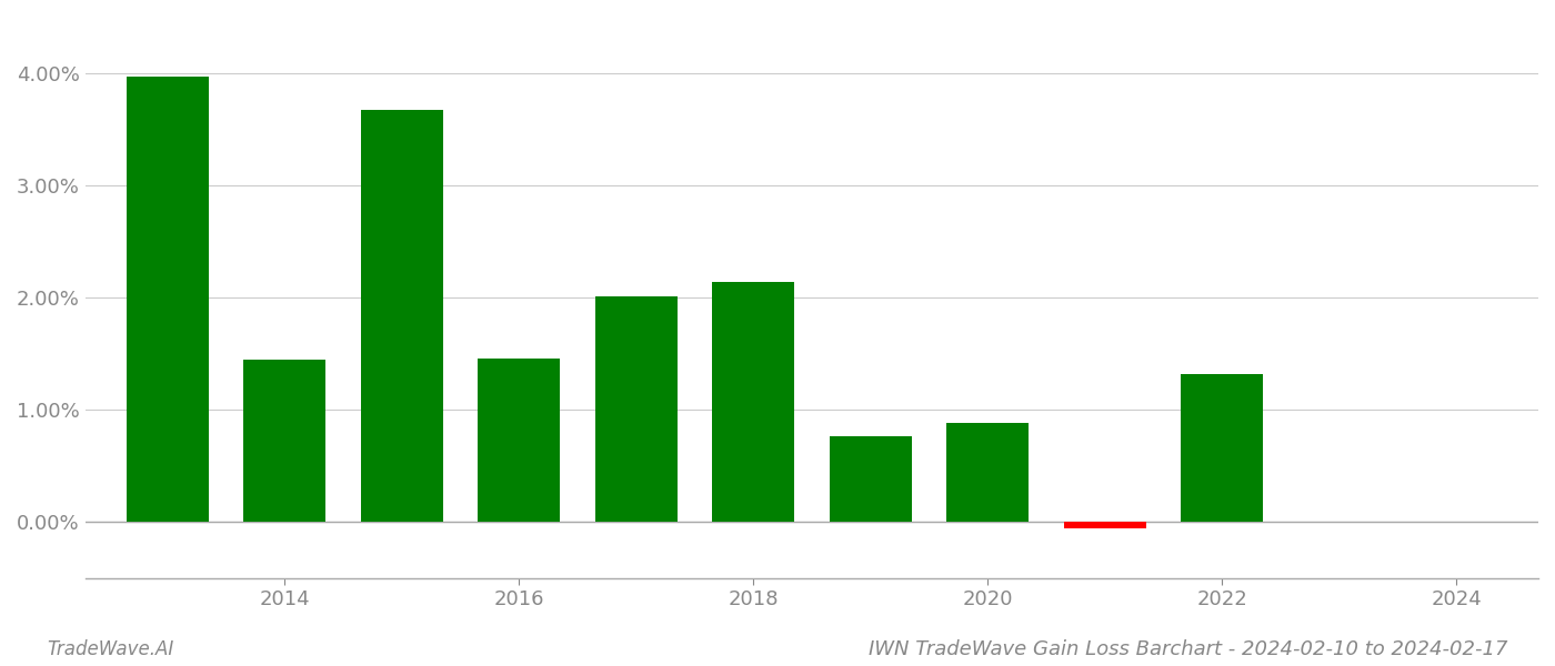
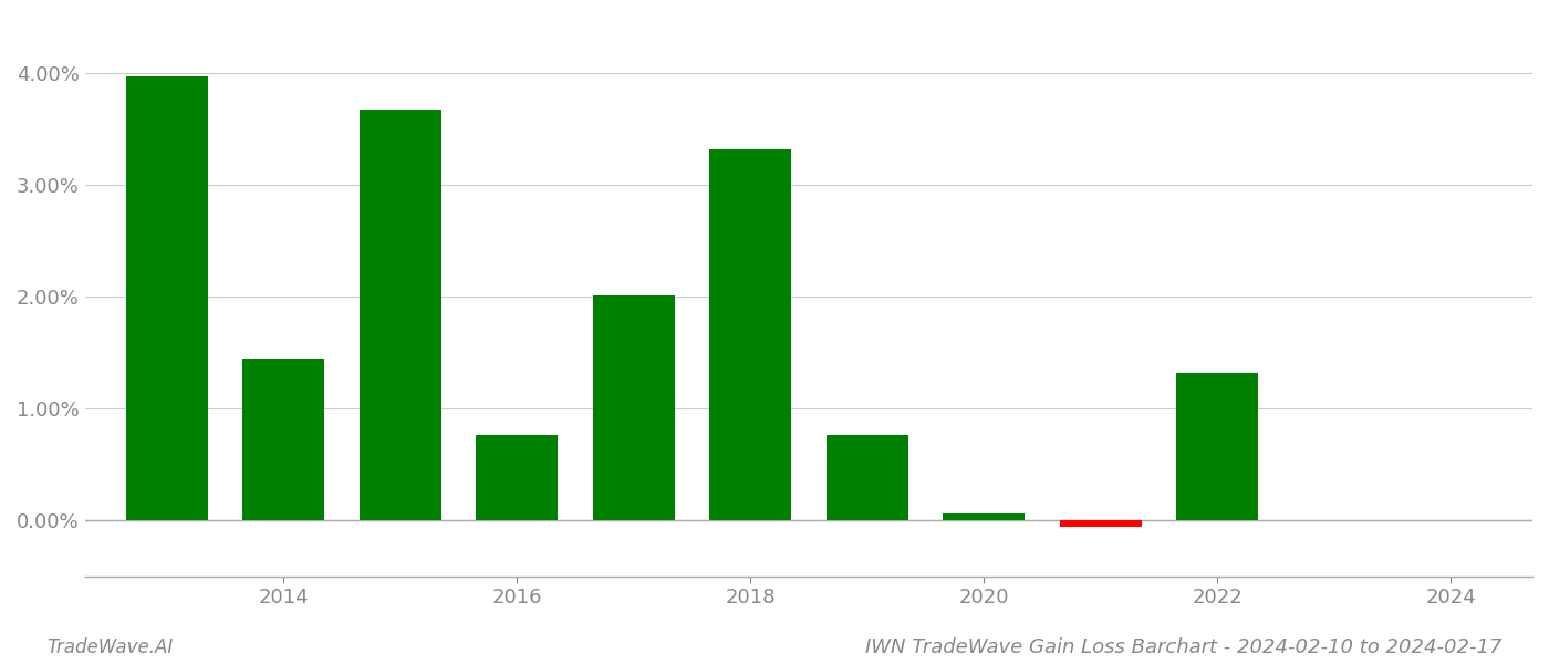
2016: 1.45% -> 0.76%
2018: 2.14% -> 3.31%
2020: 0.88% -> 0.06%
